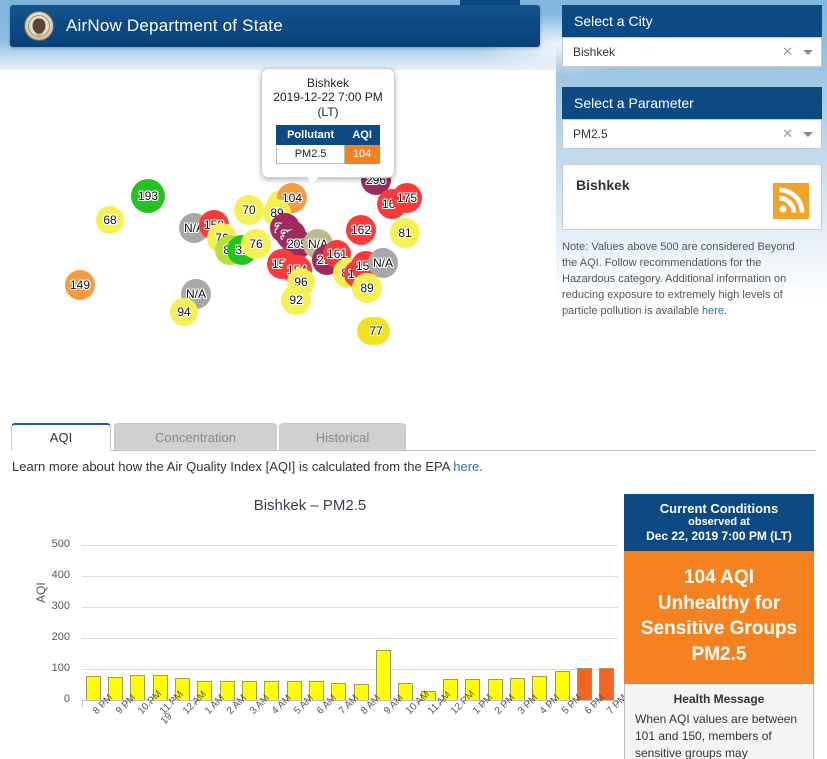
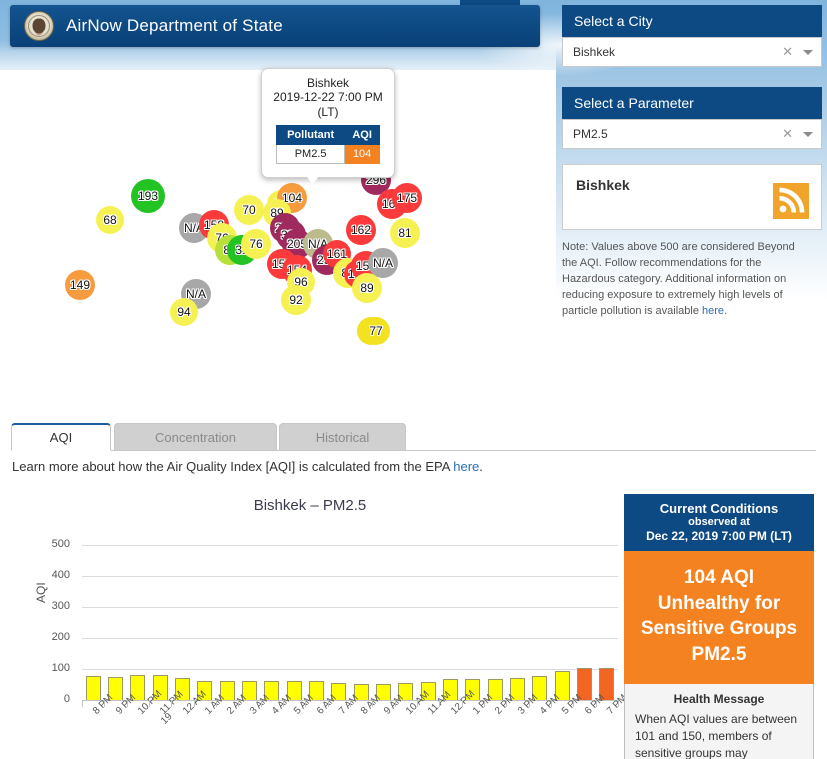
9 AM: 160 -> 50
11 AM: 30 -> 60
